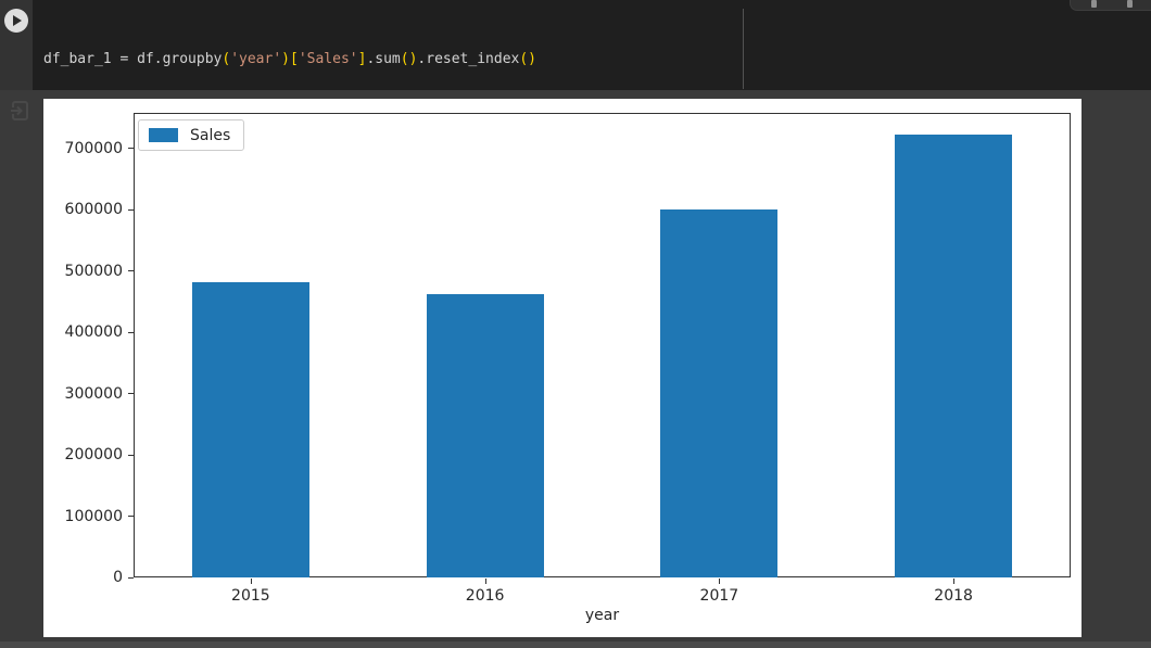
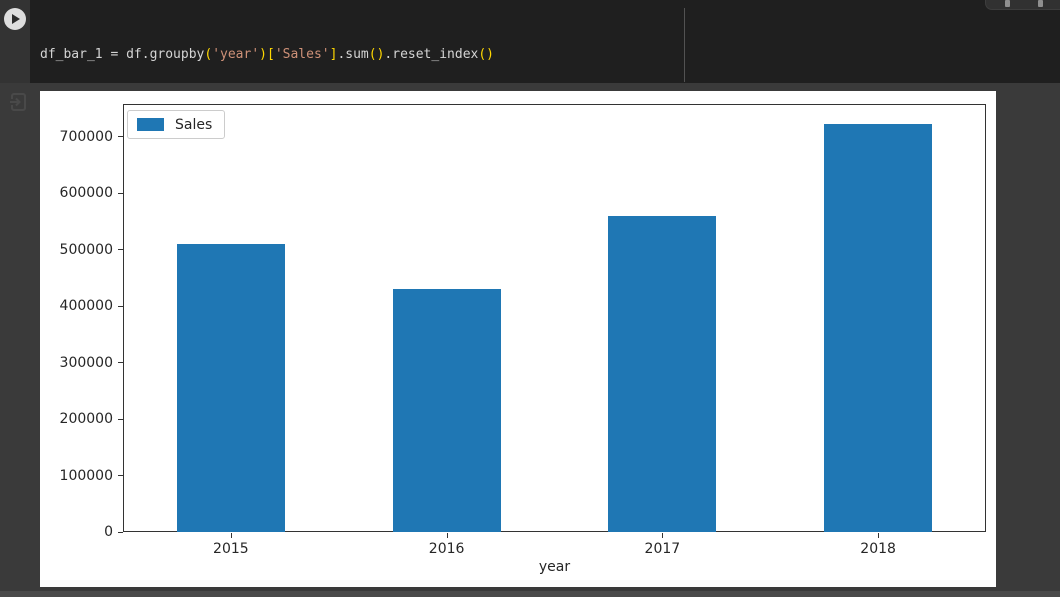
2015: 480000 -> 510000
2016: 460000 -> 430000
2017: 600000 -> 560000
